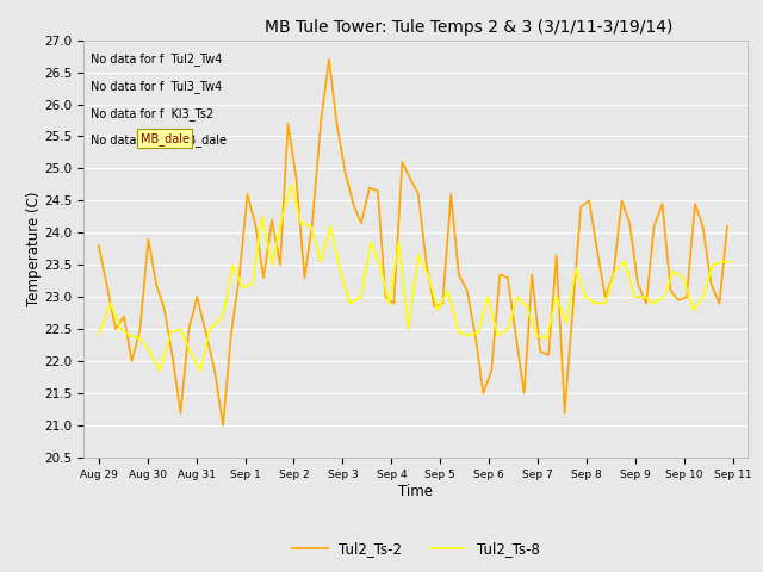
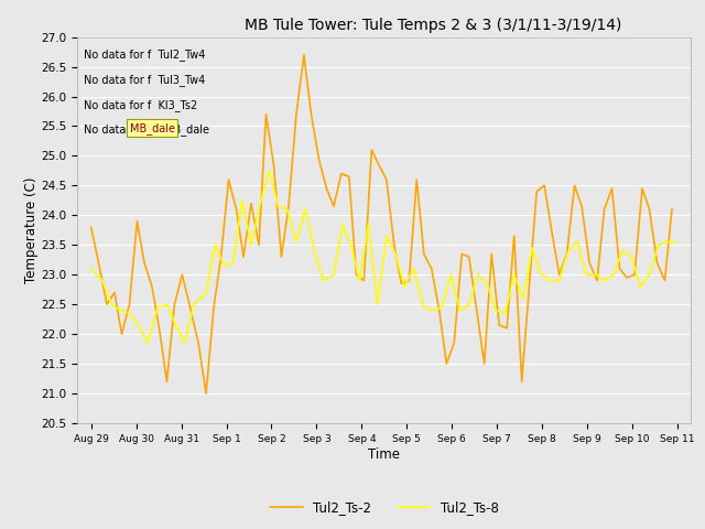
Tul2_Ts-8/Aug 29: 22.42 -> 23.10
